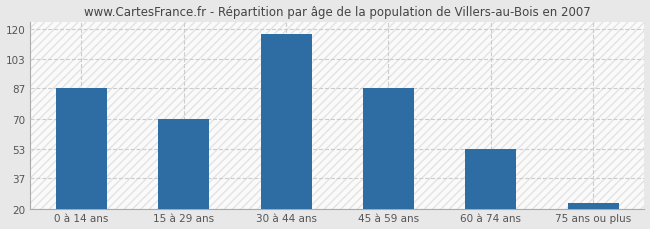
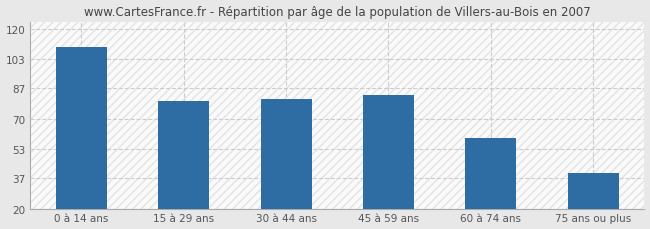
0 à 14 ans: 87 -> 110
15 à 29 ans: 70 -> 80
30 à 44 ans: 117 -> 81
45 à 59 ans: 87 -> 83
60 à 74 ans: 53 -> 59
75 ans ou plus: 23 -> 40
